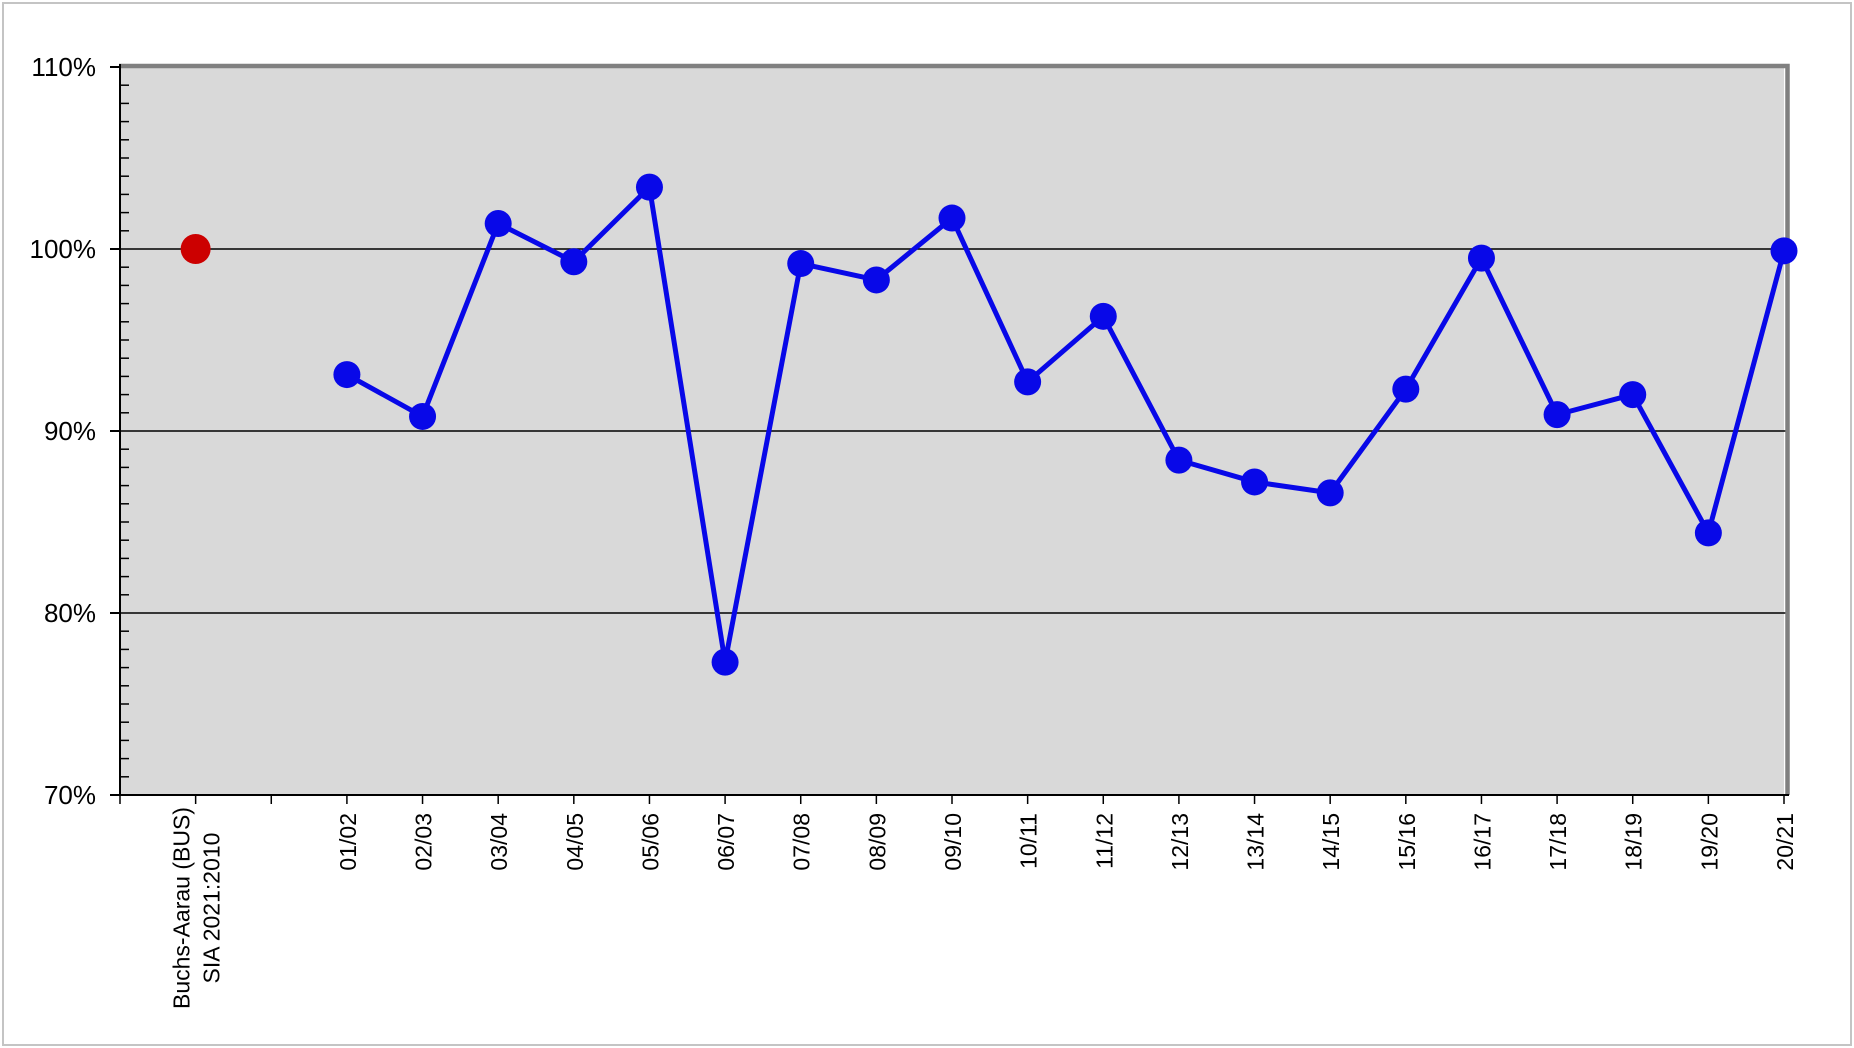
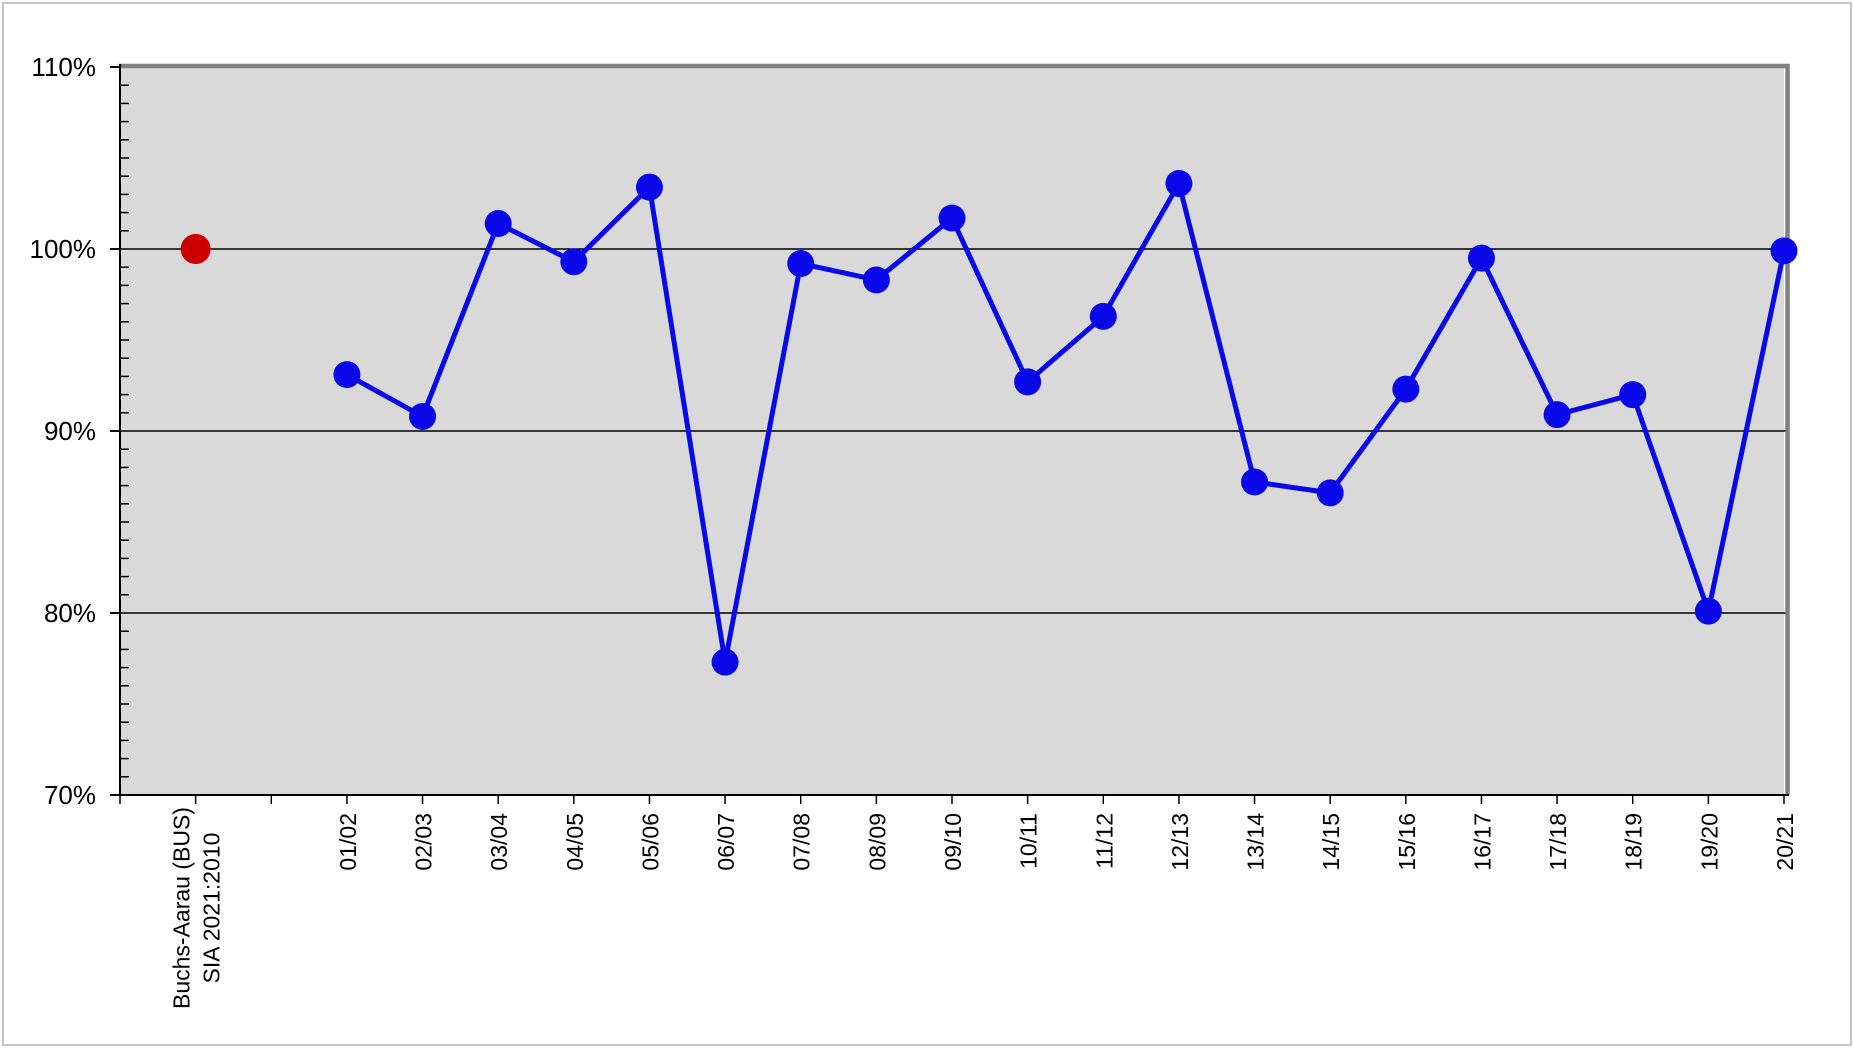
12/13: 88.4% -> 103.6%
19/20: 84.4% -> 80.1%
